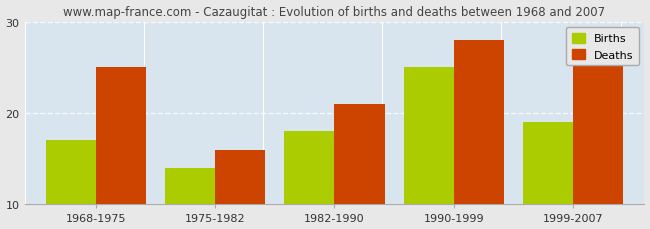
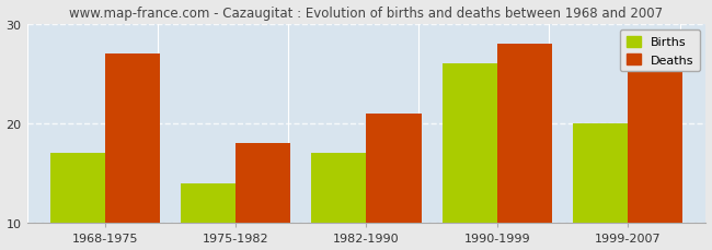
Deaths/1968-1975: 25 -> 27
Deaths/1975-1982: 16 -> 18
Births/1982-1990: 18 -> 17
Births/1990-1999: 25 -> 26
Births/1999-2007: 19 -> 20
